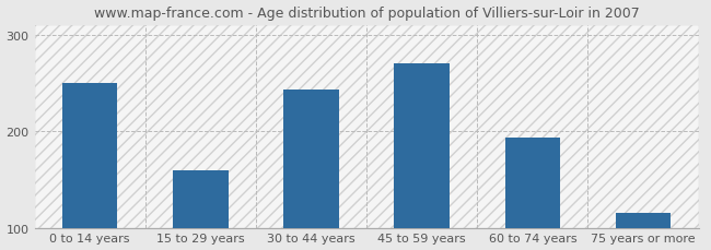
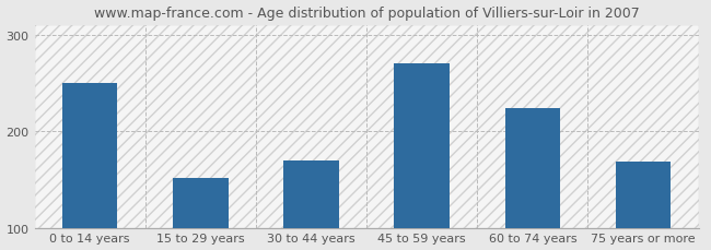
15 to 29 years: 160 -> 152
30 to 44 years: 243 -> 170
60 to 74 years: 193 -> 224
75 years or more: 115 -> 168
